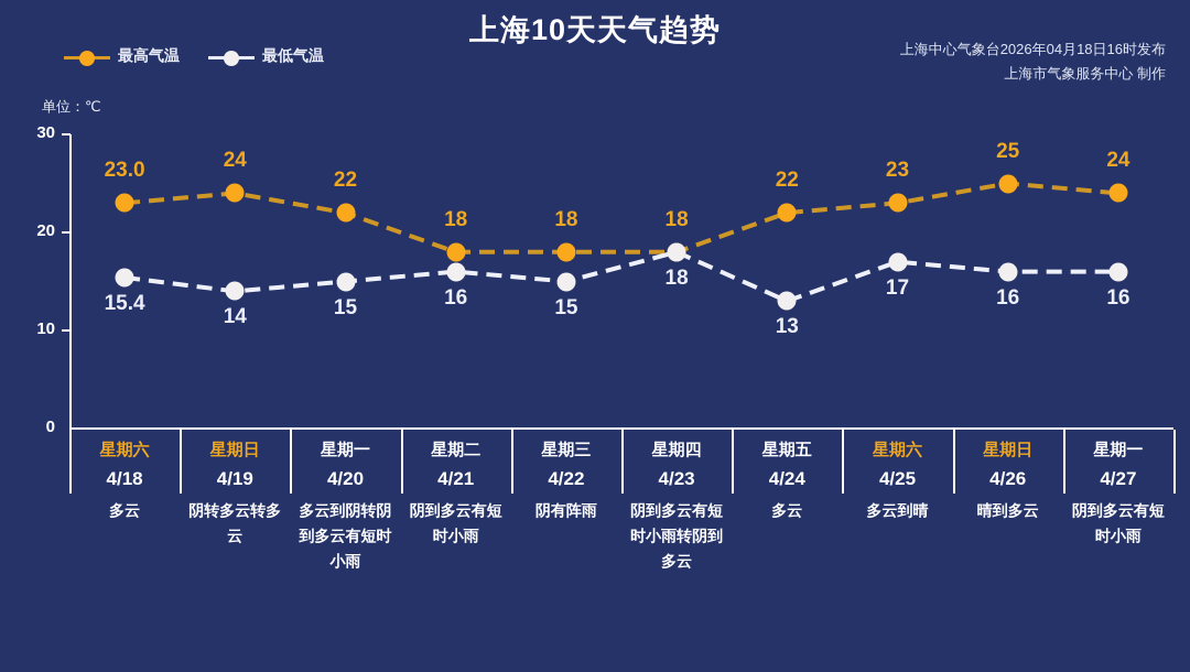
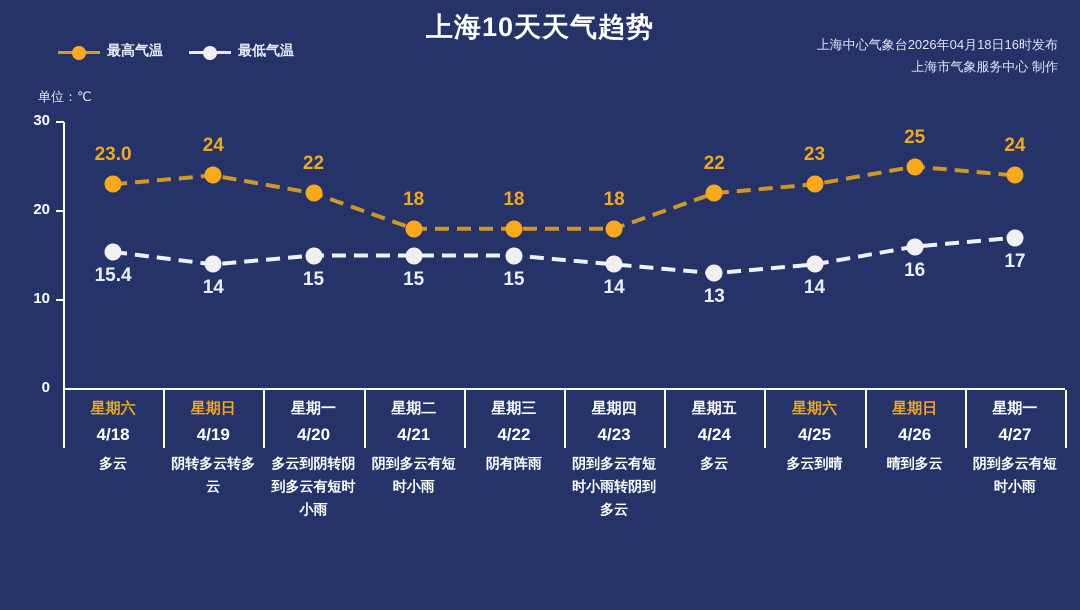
最低气温/4/21: 16 -> 15
最低气温/4/23: 18 -> 14
最低气温/4/25: 17 -> 14
最低气温/4/27: 16 -> 17
